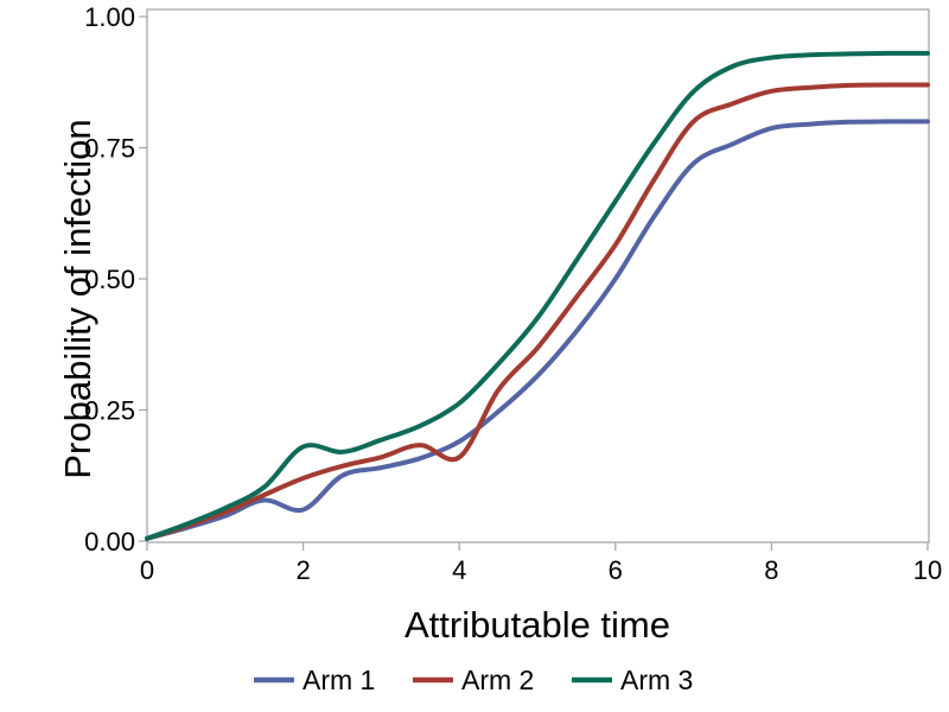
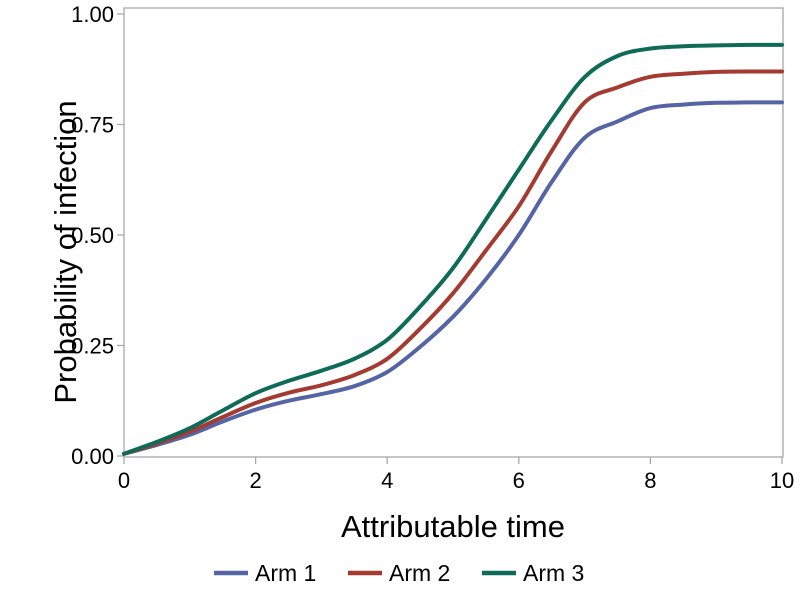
Arm 1/2: 0.06 -> 0.10
Arm 3/2: 0.18 -> 0.14
Arm 2/4: 0.16 -> 0.22
